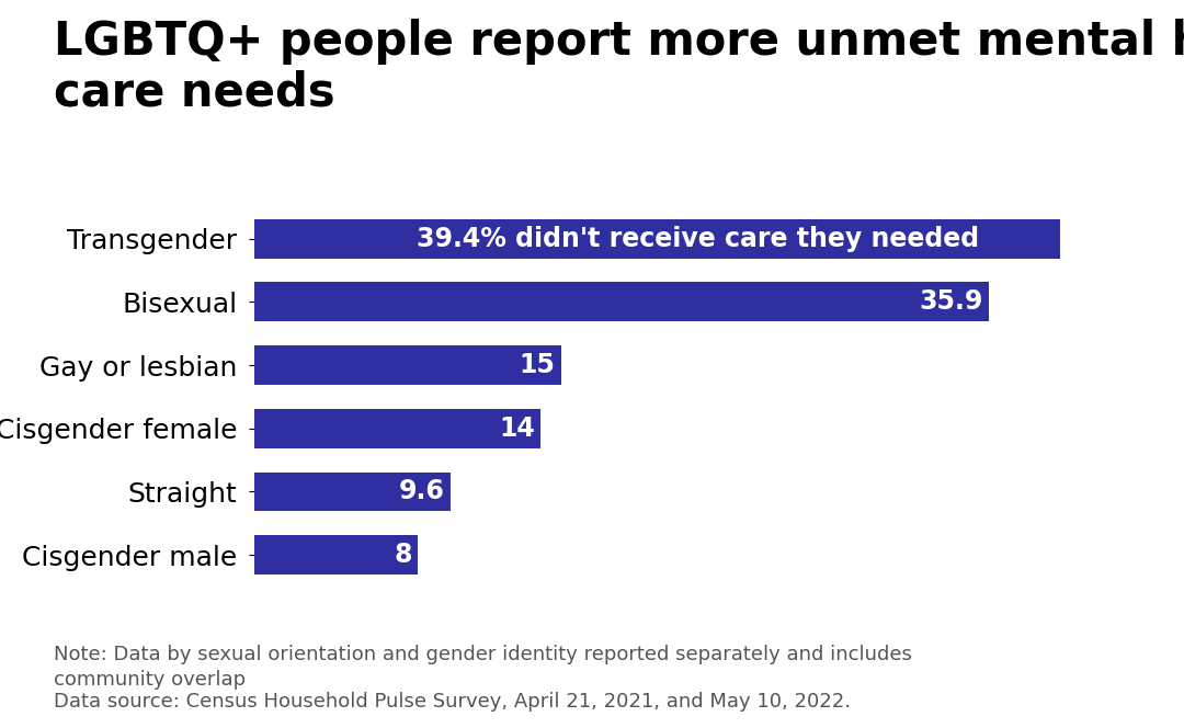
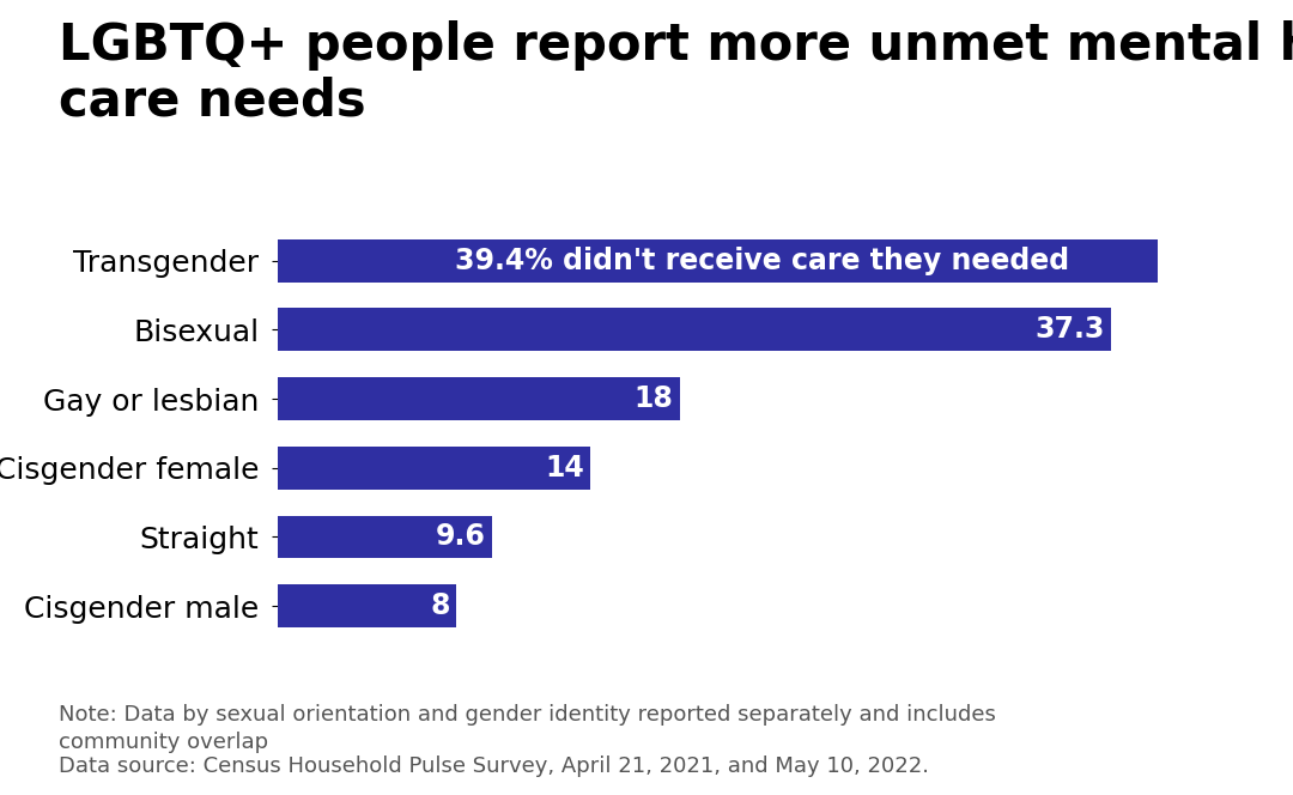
Bisexual: 35.9 -> 37.3
Gay or lesbian: 15 -> 18
